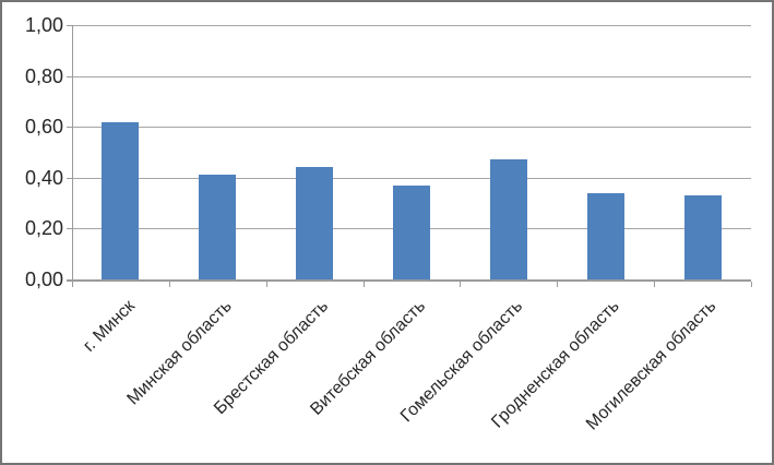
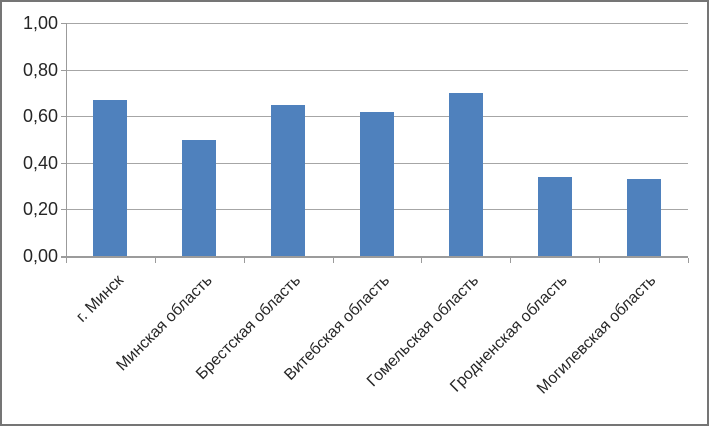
г. Минск: 0,62 -> 0,67
Минская область: 0,41 -> 0,50
Брестская область: 0,44 -> 0,65
Витебская область: 0,37 -> 0,62
Гомельская область: 0,47 -> 0,70
